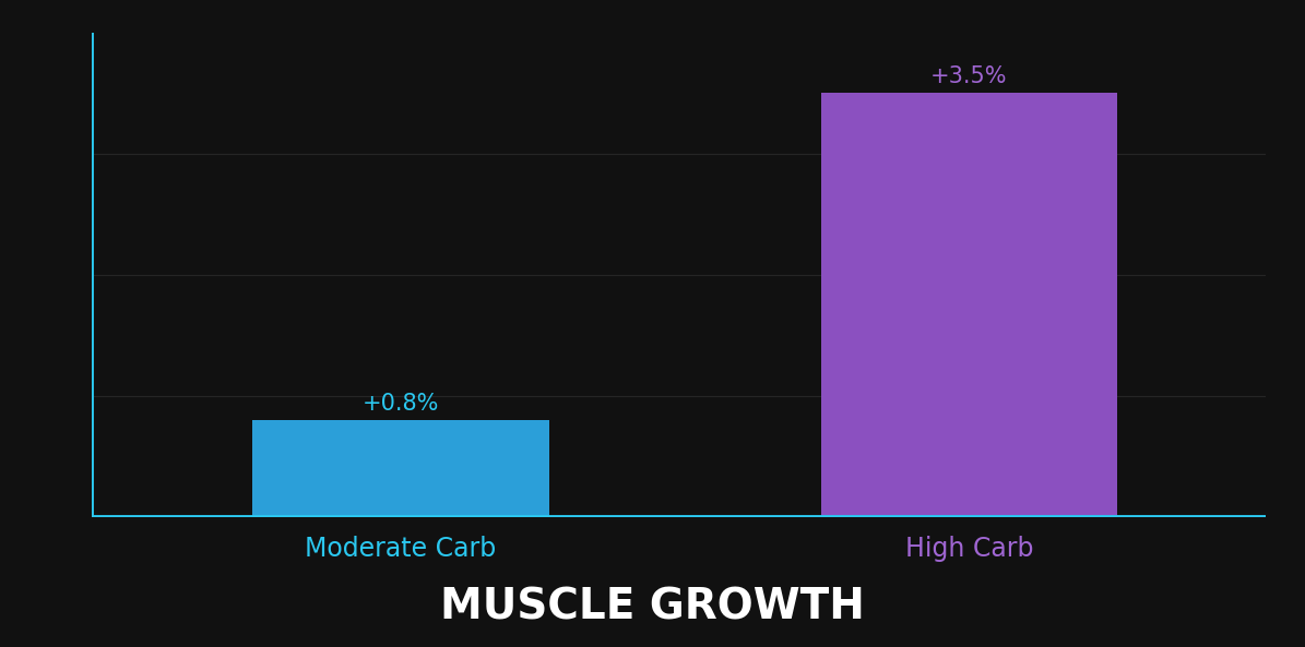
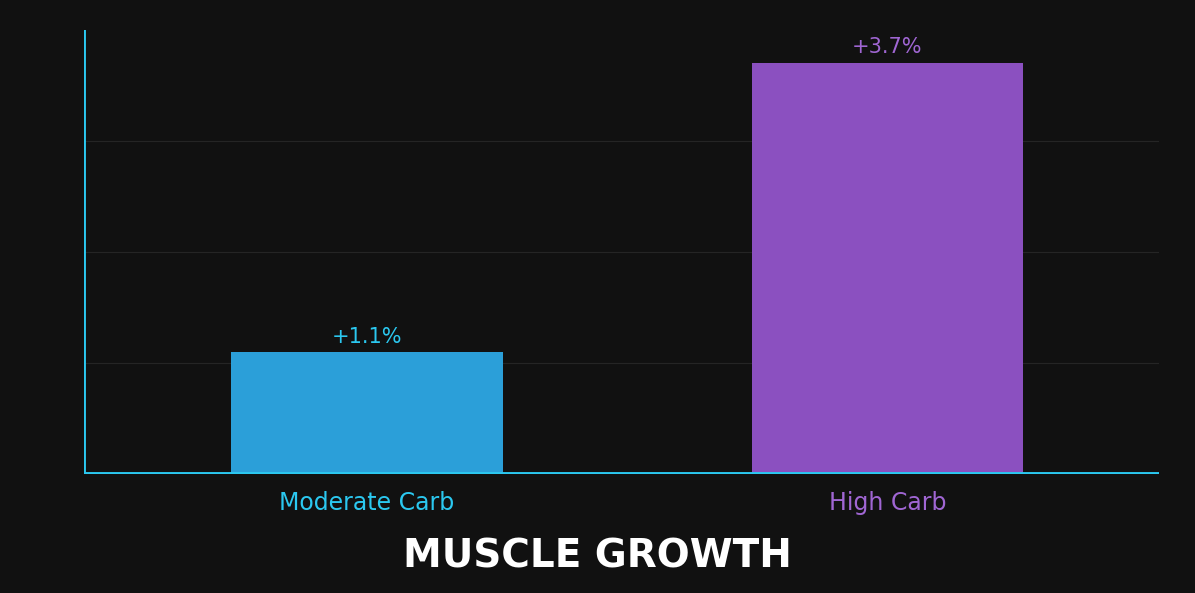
Moderate Carb: +0.8% -> +1.1%
High Carb: +3.5% -> +3.7%
